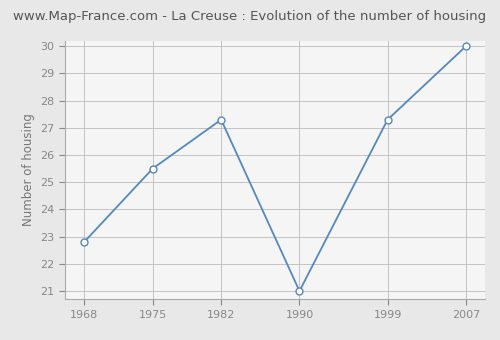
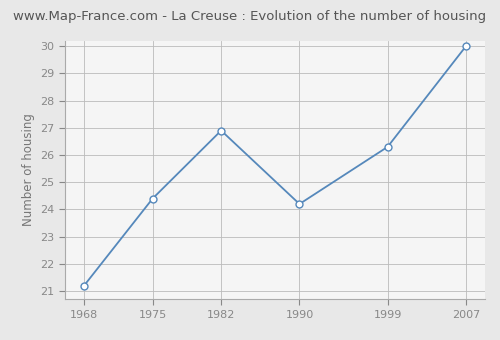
1968: 22.8 -> 21.2
1975: 25.5 -> 24.4
1982: 27.3 -> 26.9
1990: 21.0 -> 24.2
1999: 27.3 -> 26.3
